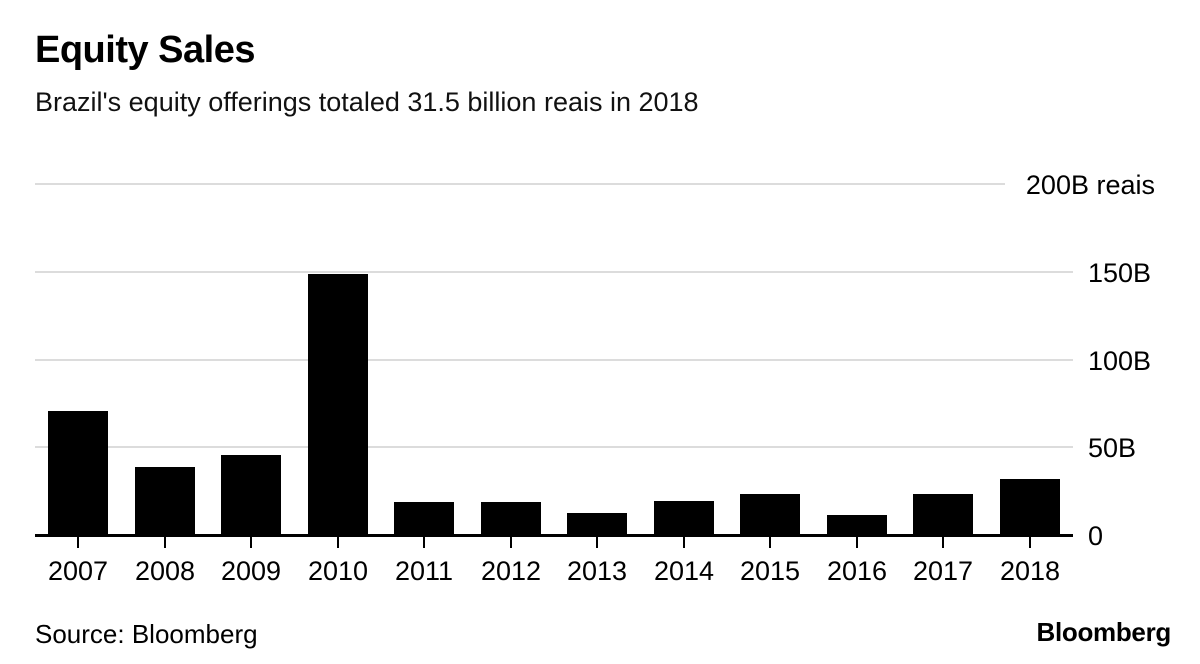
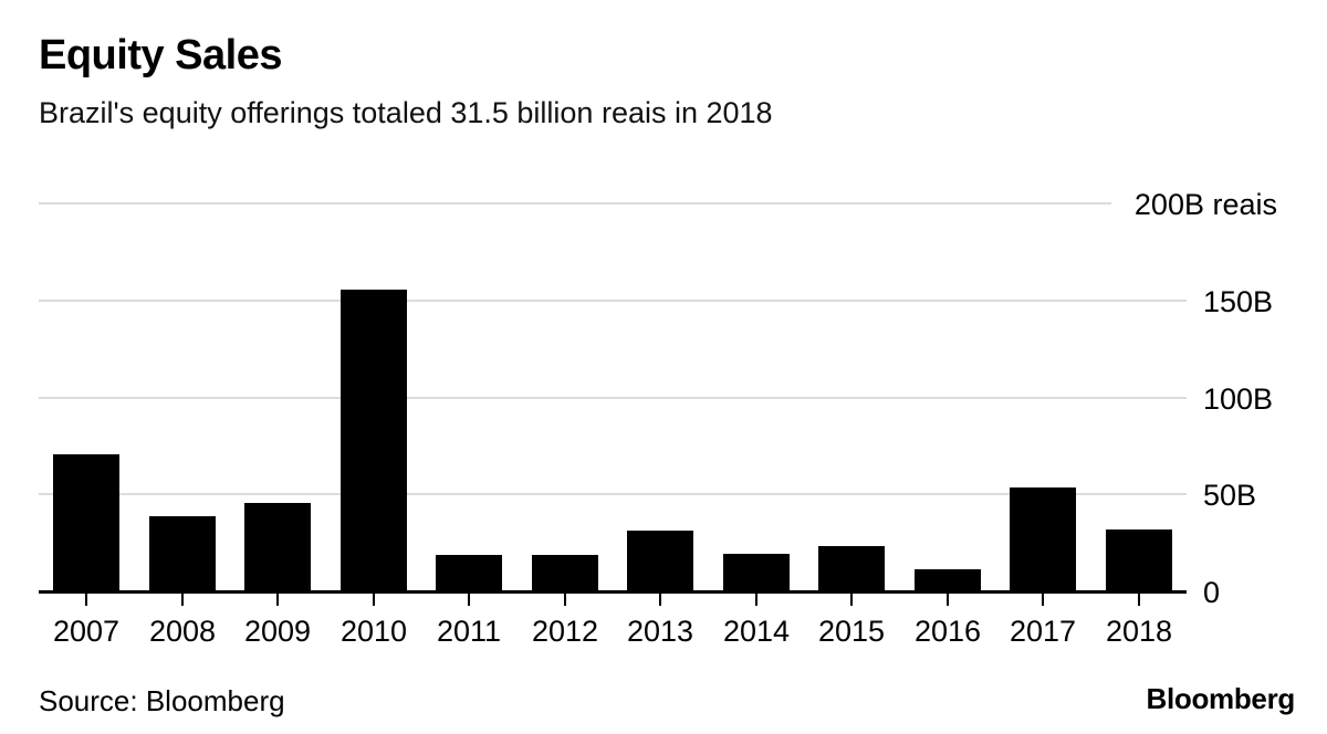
2010: 148B -> 155B
2013: 12B -> 31B
2017: 23B -> 53B
